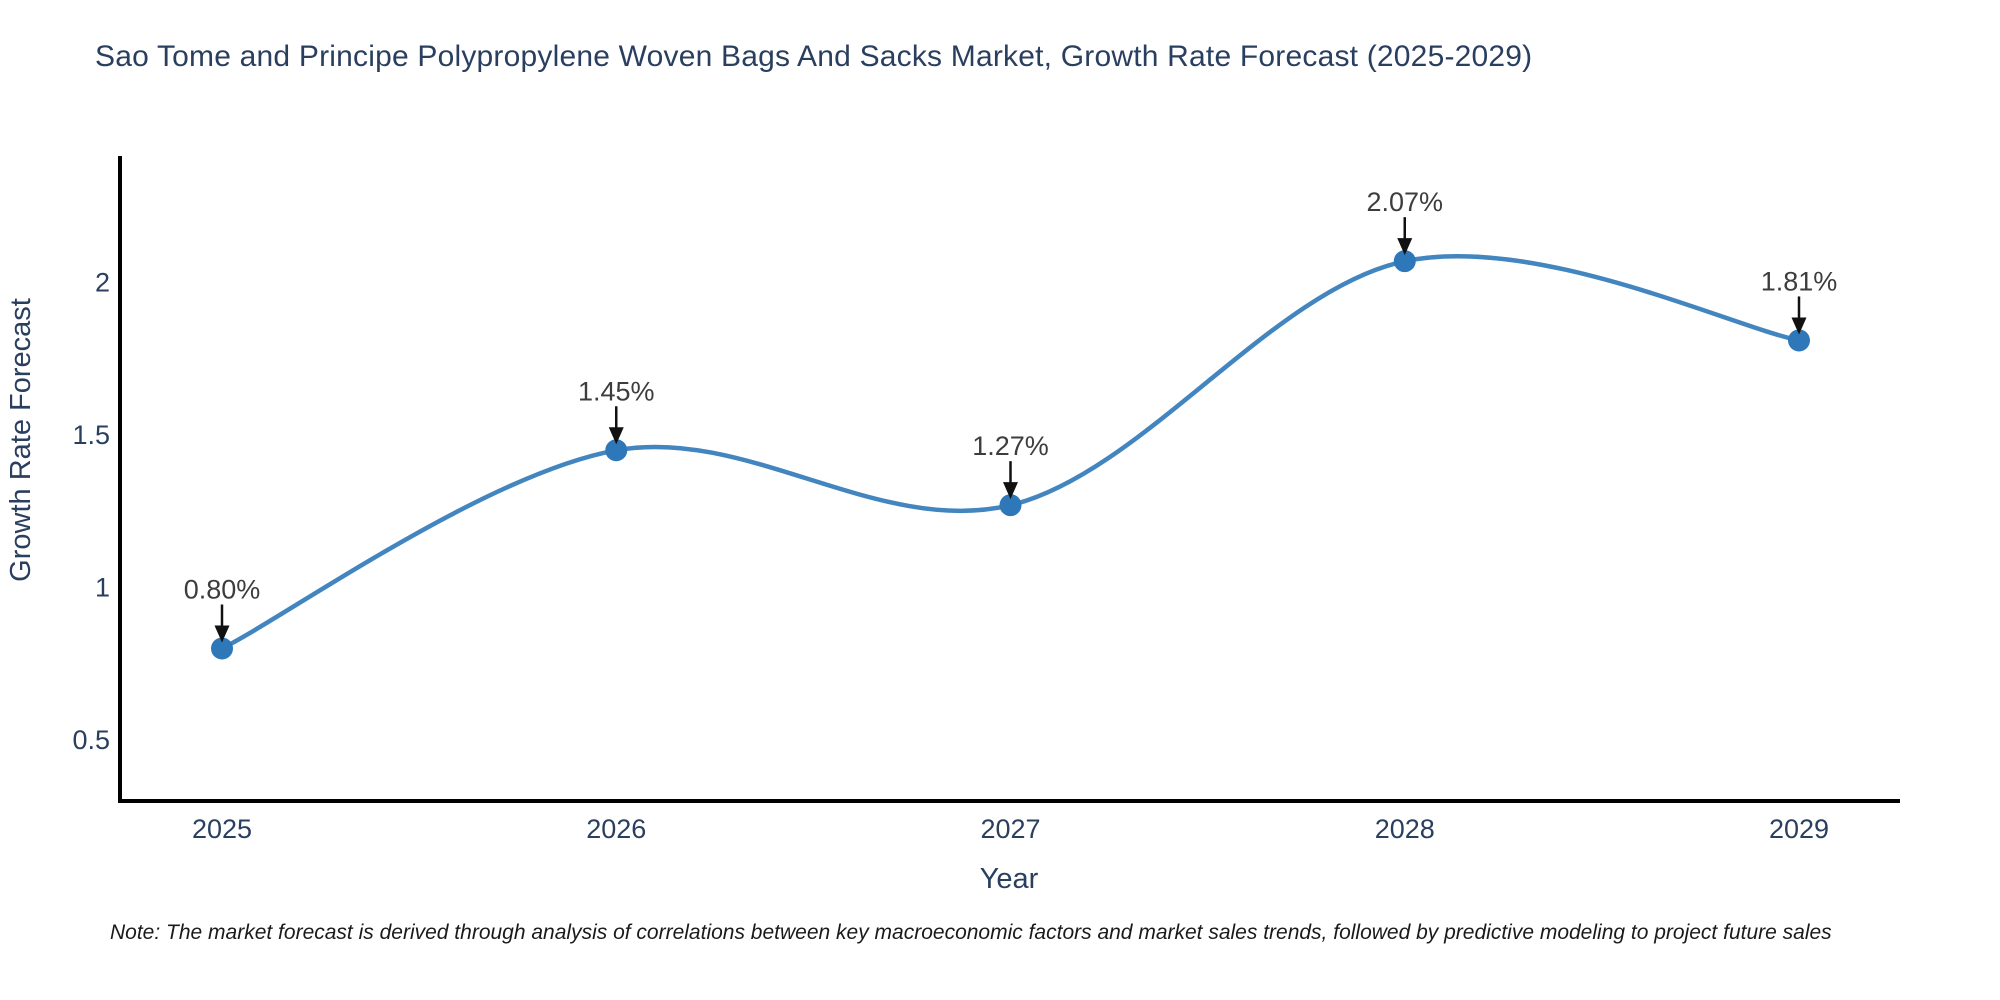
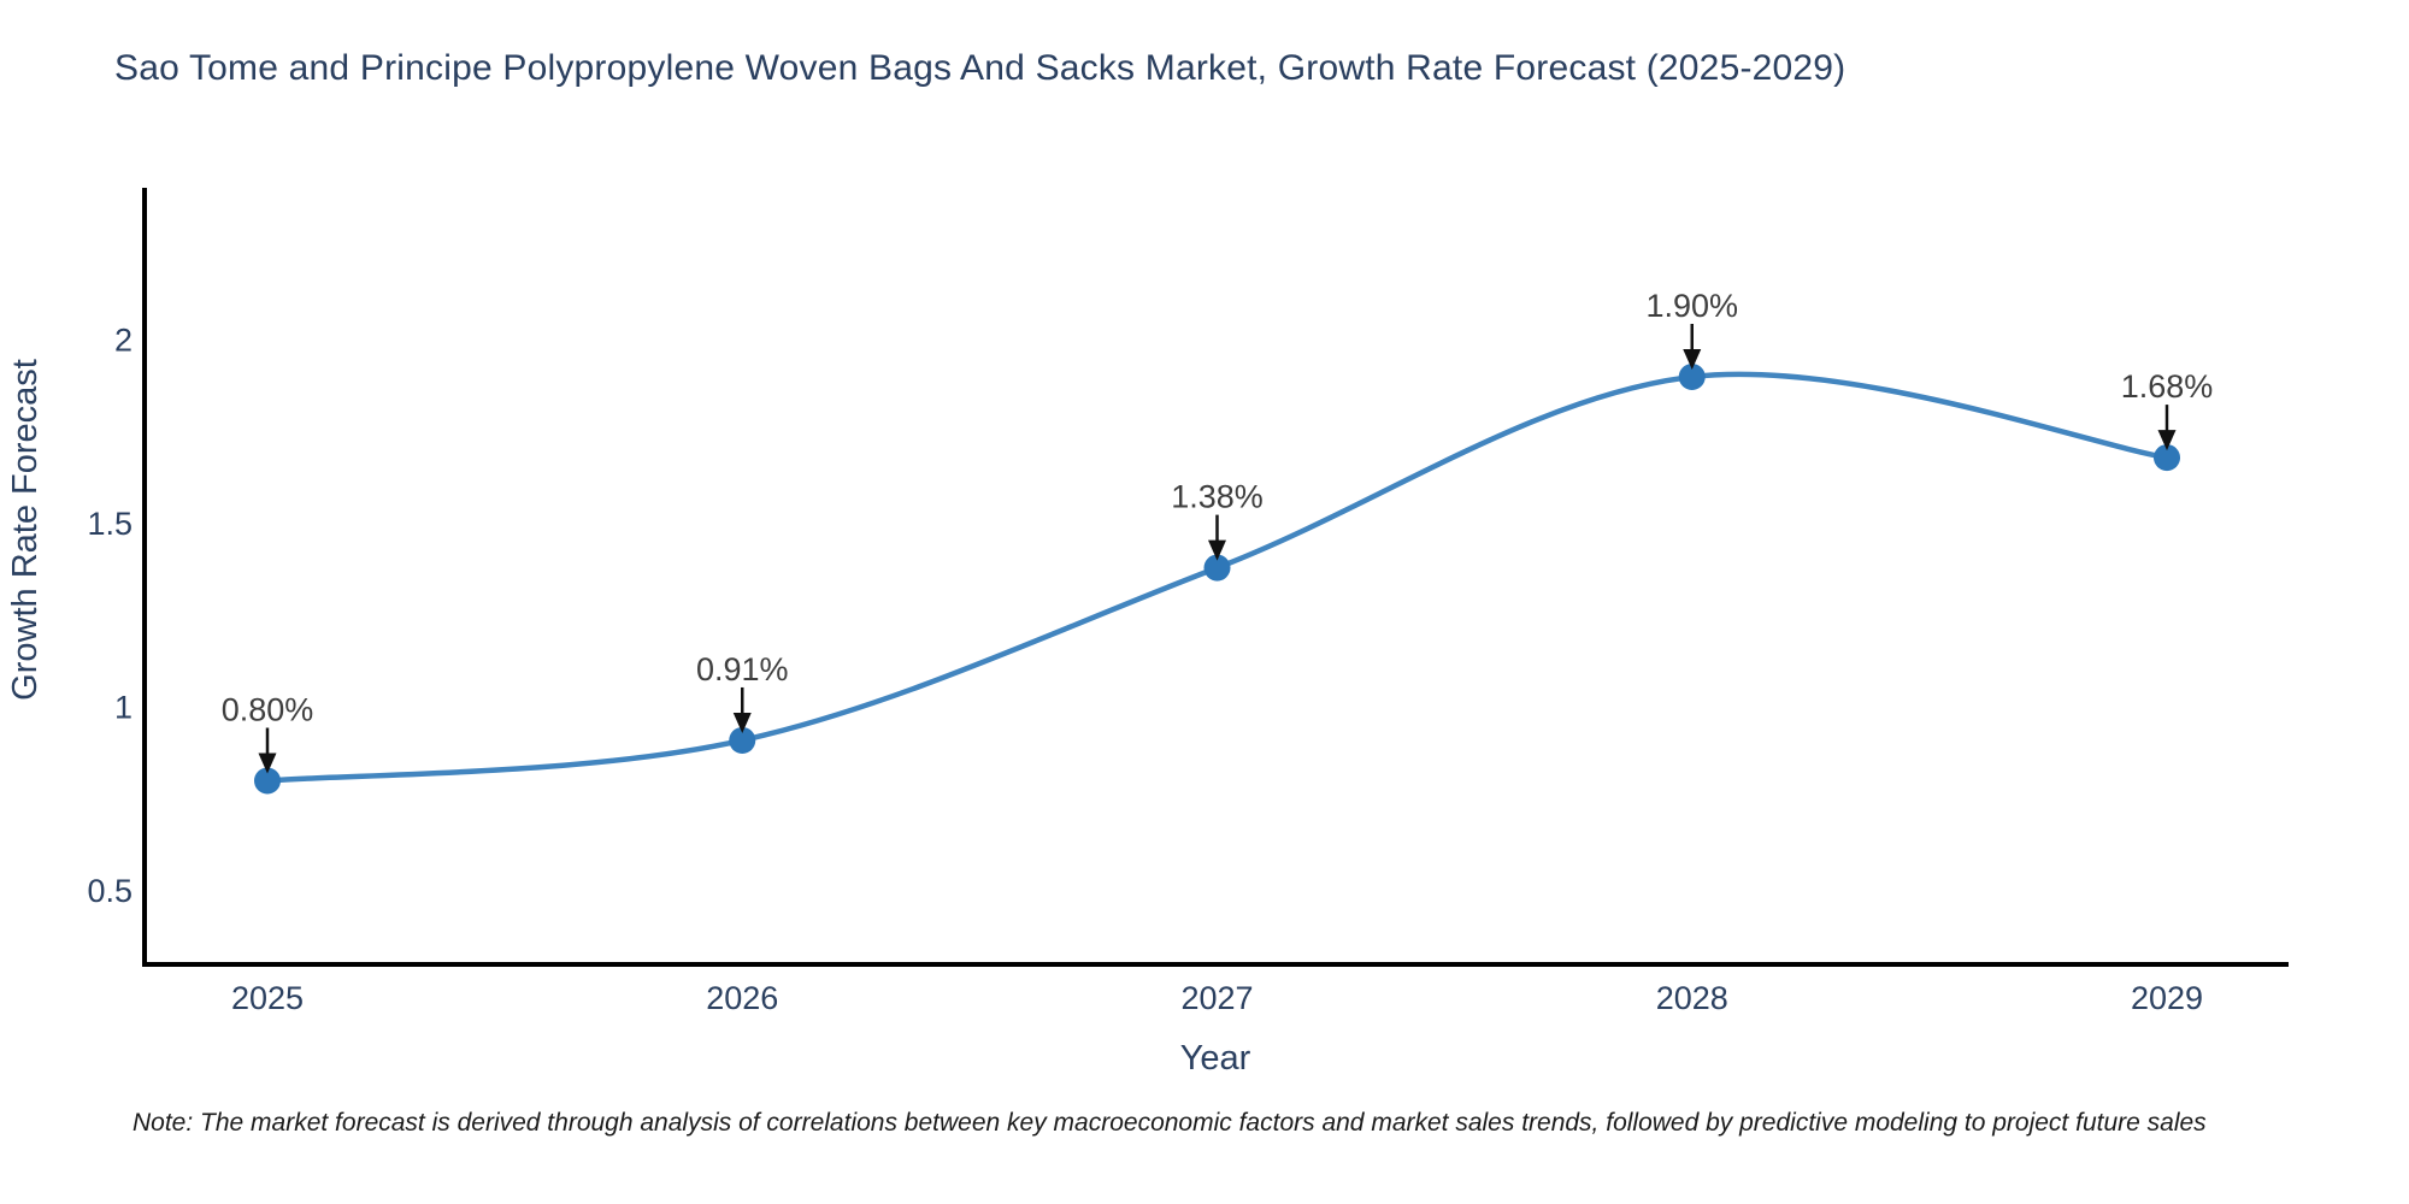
2026: 1.45% -> 0.91%
2027: 1.27% -> 1.38%
2028: 2.07% -> 1.90%
2029: 1.81% -> 1.68%
